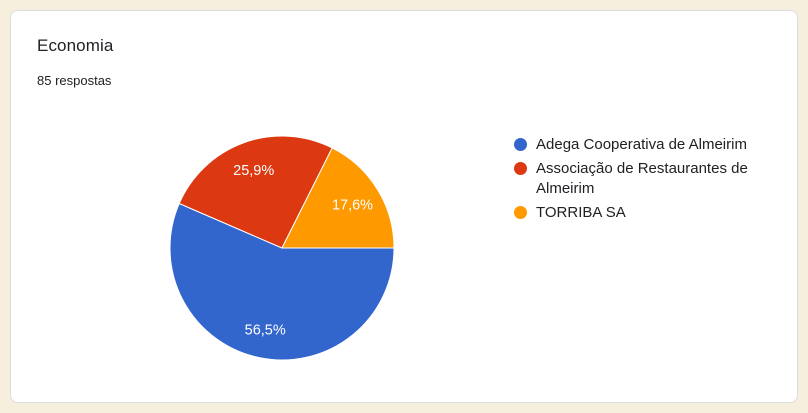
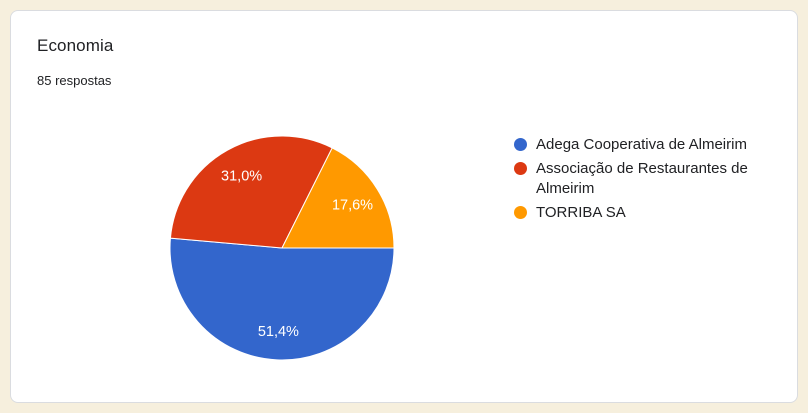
Adega Cooperativa de Almeirim: 56,5% -> 51,4%
Associação de Restaurantes de Almeirim: 25,9% -> 31,0%
